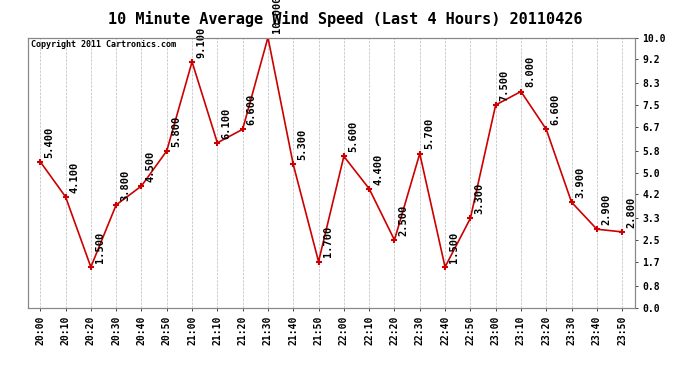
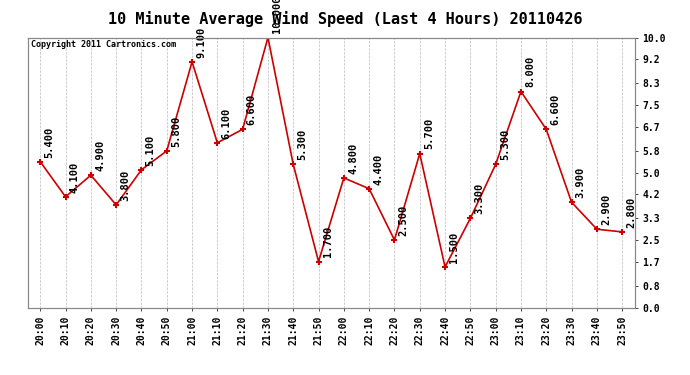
20:20: 1.500 -> 4.900
20:40: 4.500 -> 5.100
22:00: 5.600 -> 4.800
23:00: 7.500 -> 5.300
